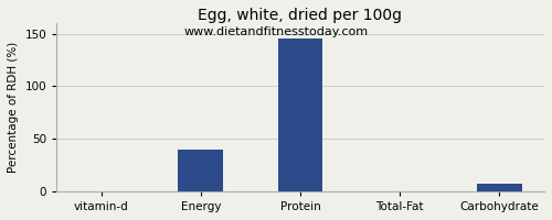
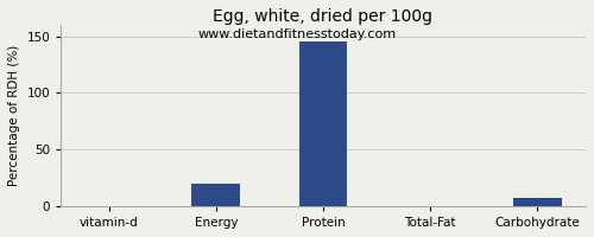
Energy: 40 -> 20
